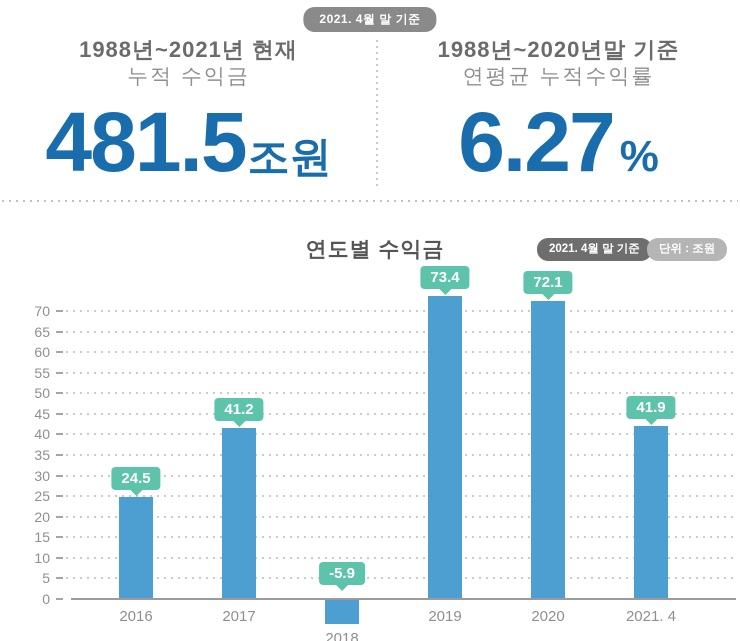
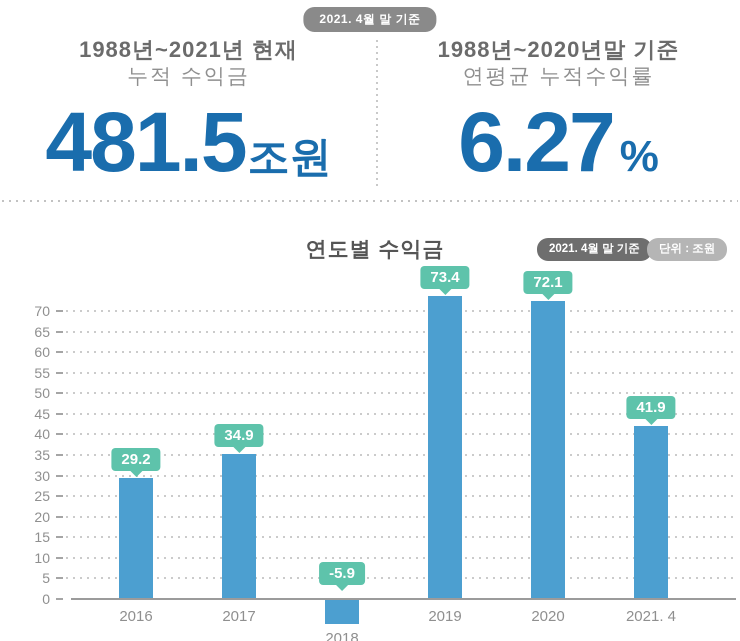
2016: 24.5 -> 29.2
2017: 41.2 -> 34.9
